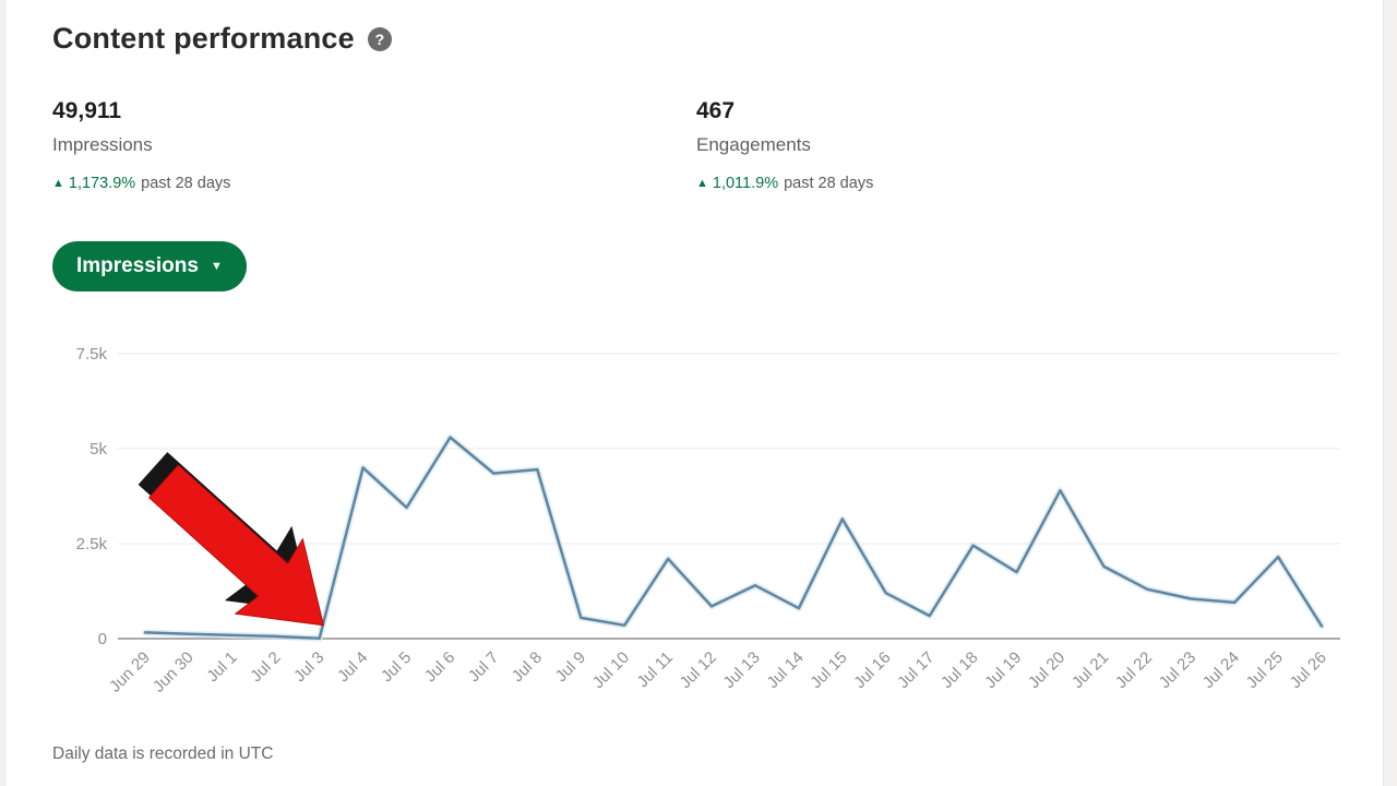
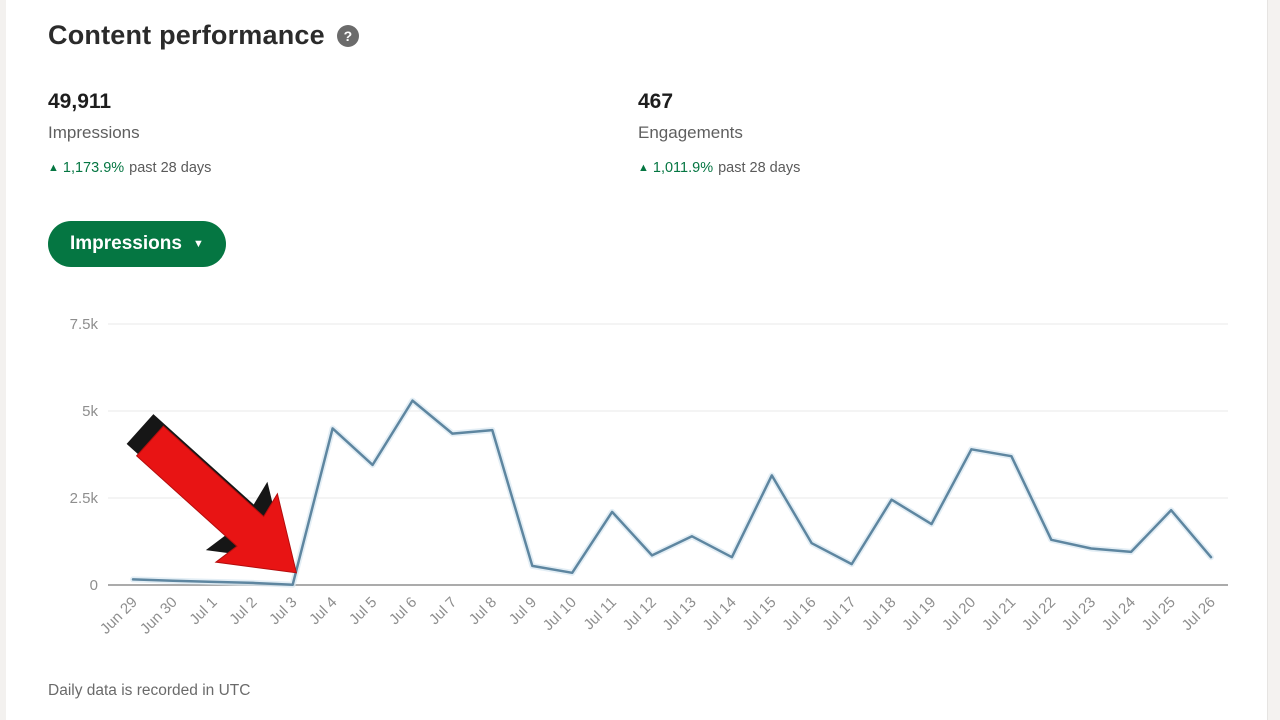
Jul 21: 1.9k -> 3.7k
Jul 26: 0.3k -> 0.8k
